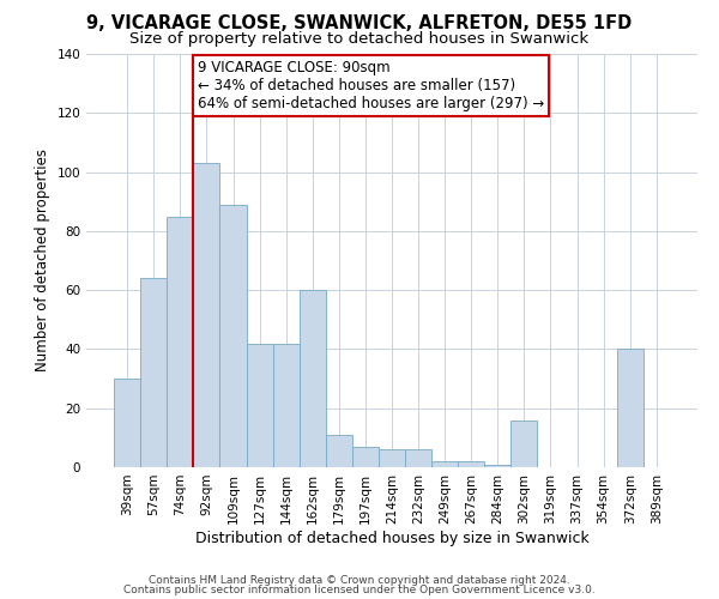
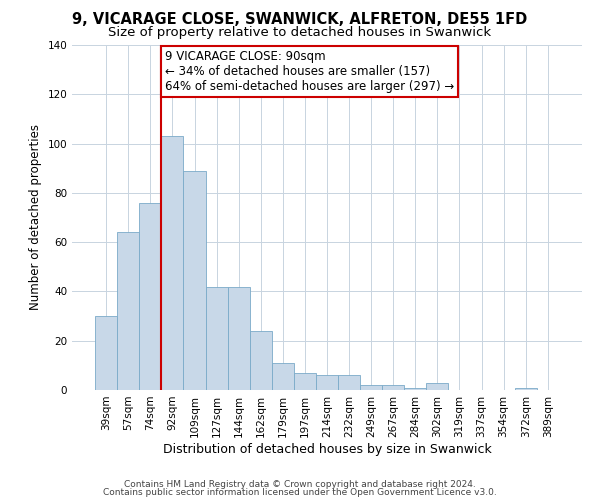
74sqm: 85 -> 76
162sqm: 60 -> 24
302sqm: 16 -> 3
372sqm: 40 -> 1
